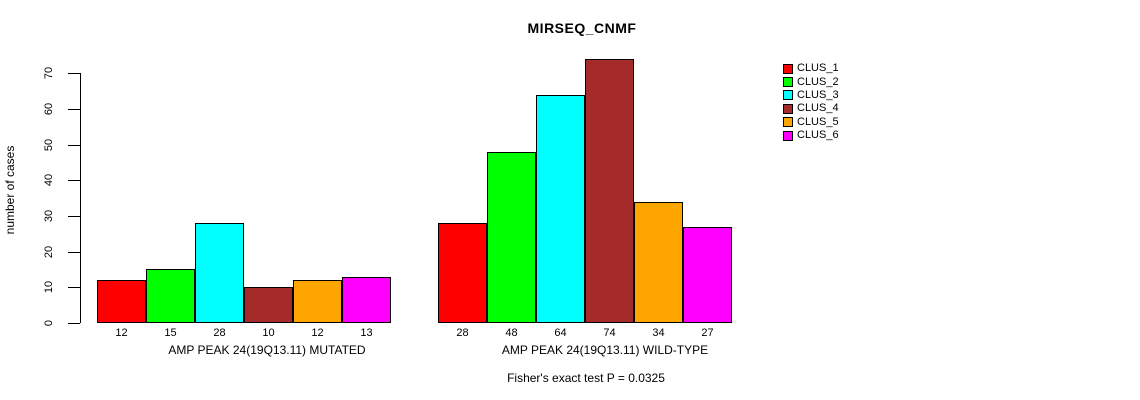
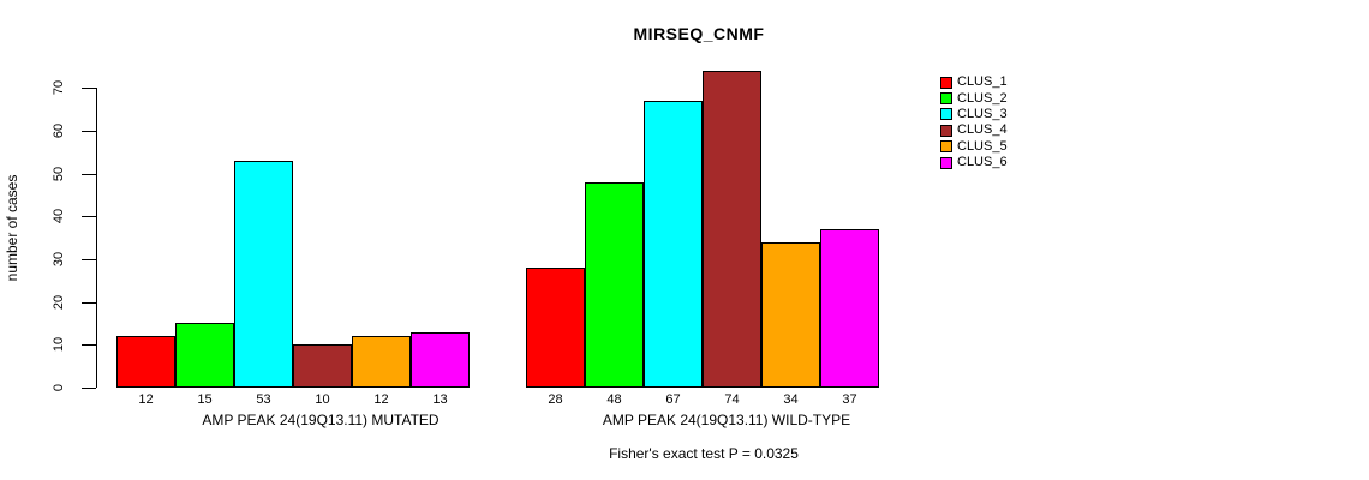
CLUS_3/AMP PEAK 24(19Q13.11) MUTATED: 28 -> 53
CLUS_3/AMP PEAK 24(19Q13.11) WILD-TYPE: 64 -> 67
CLUS_6/AMP PEAK 24(19Q13.11) WILD-TYPE: 27 -> 37
